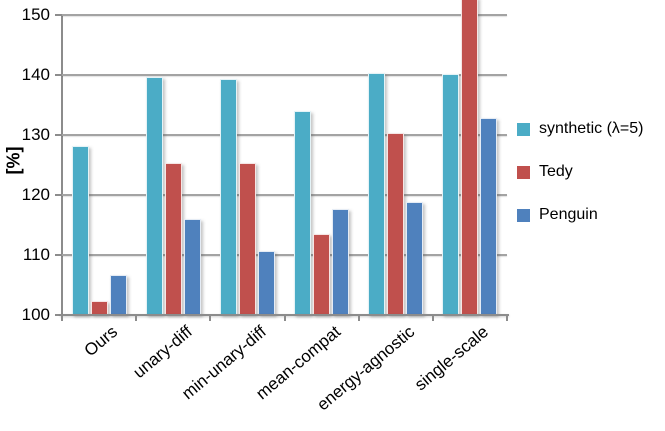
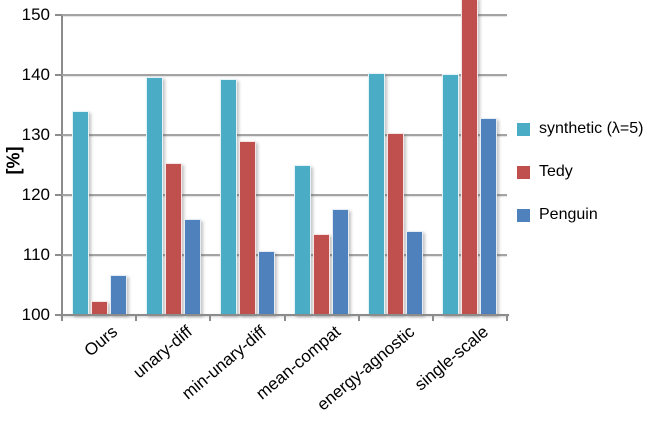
synthetic (λ=5)/Ours: 128 -> 134
Tedy/min-unary-diff: 125 -> 129
synthetic (λ=5)/mean-compat: 134 -> 125
Penguin/energy-agnostic: 119 -> 114
